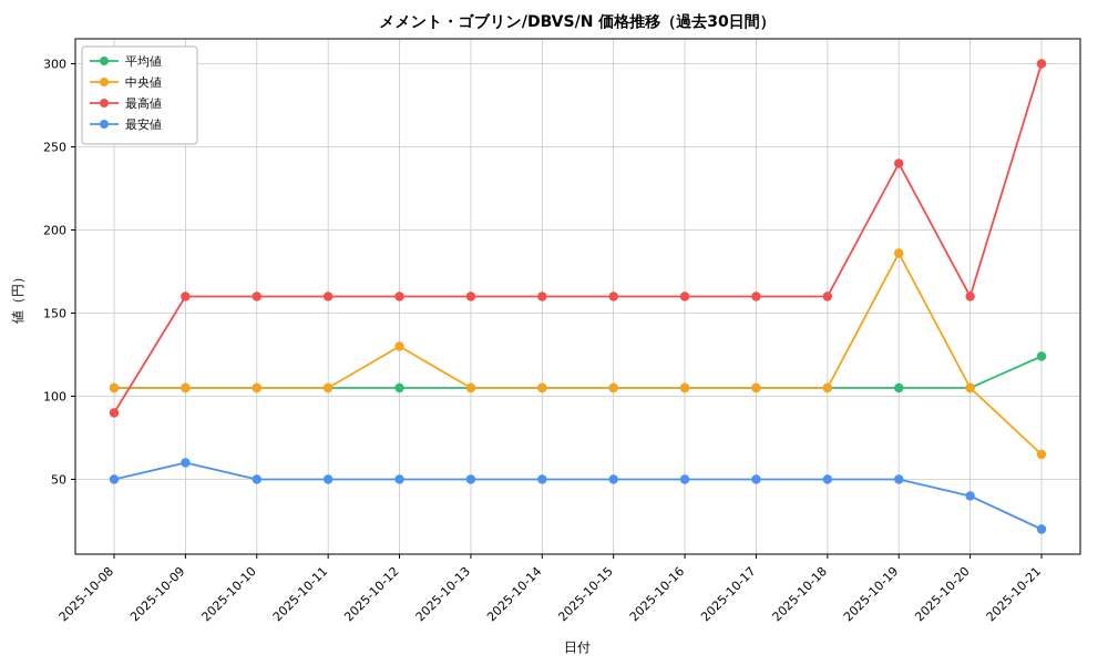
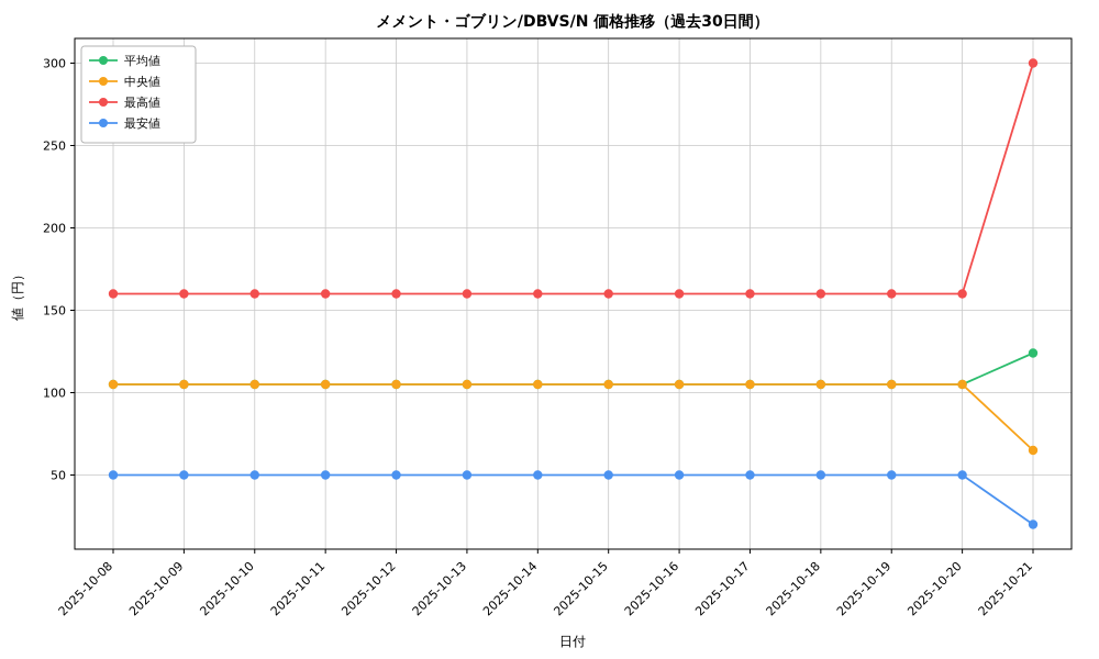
最高値/2025-10-08: 90 -> 160
最安値/2025-10-09: 60 -> 50
中央値/2025-10-12: 130 -> 105
中央値/2025-10-19: 186 -> 105
最高値/2025-10-19: 240 -> 160
最安値/2025-10-20: 40 -> 50
